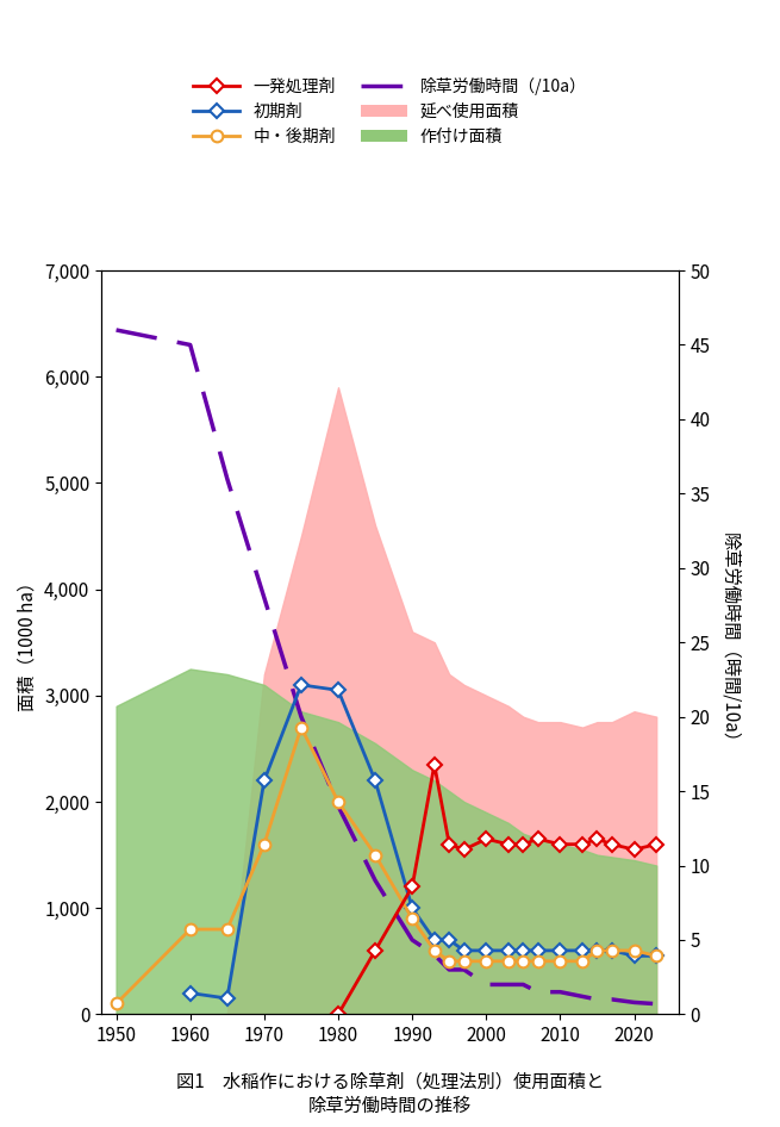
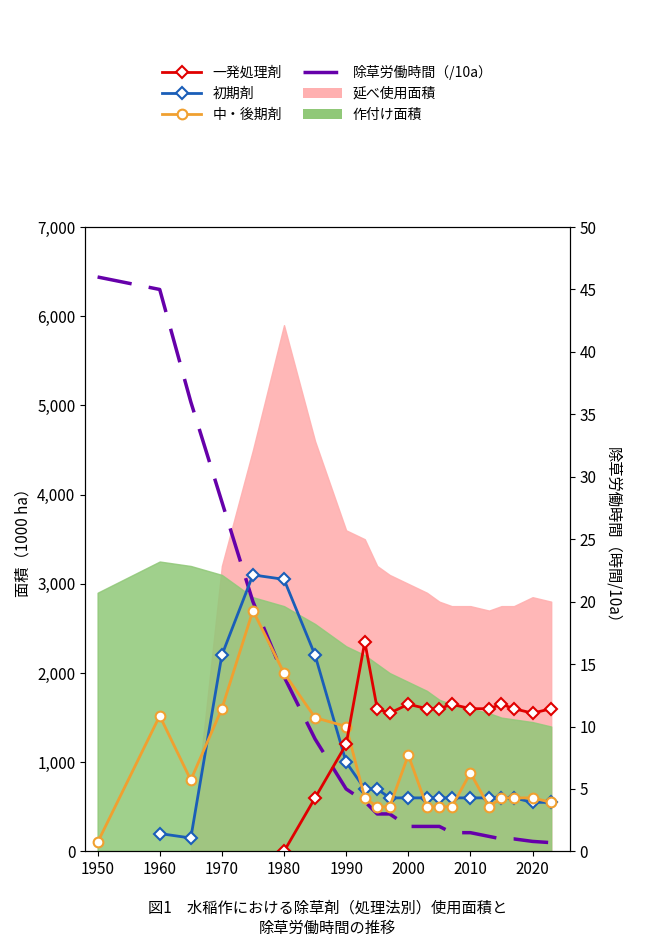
中・後期剤/1960: 800 -> 1,520
中・後期剤/1990: 900 -> 1,400
中・後期剤/2000: 500 -> 1,080
中・後期剤/2010: 500 -> 880
